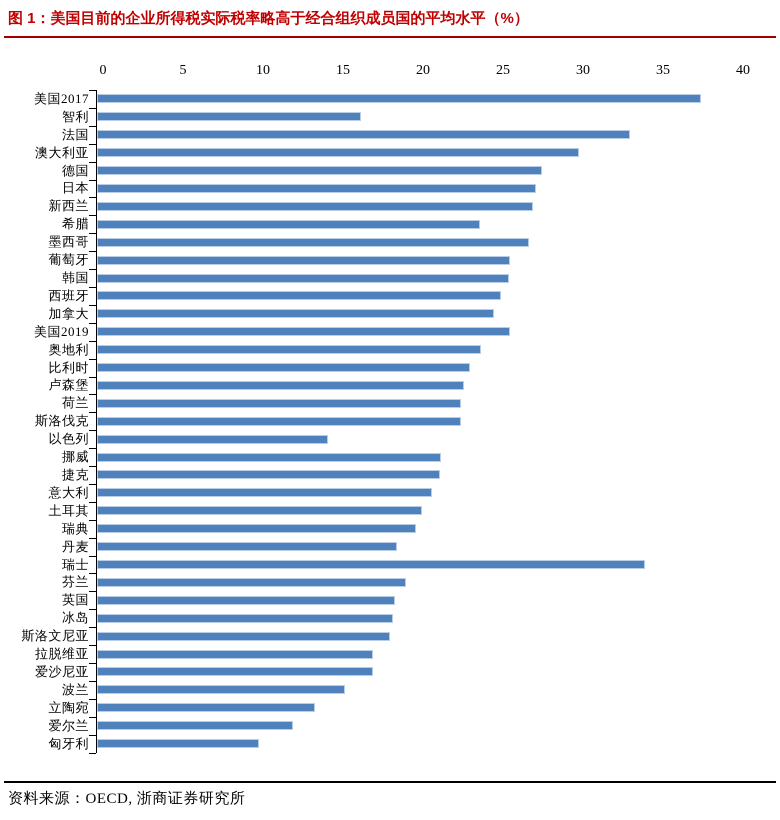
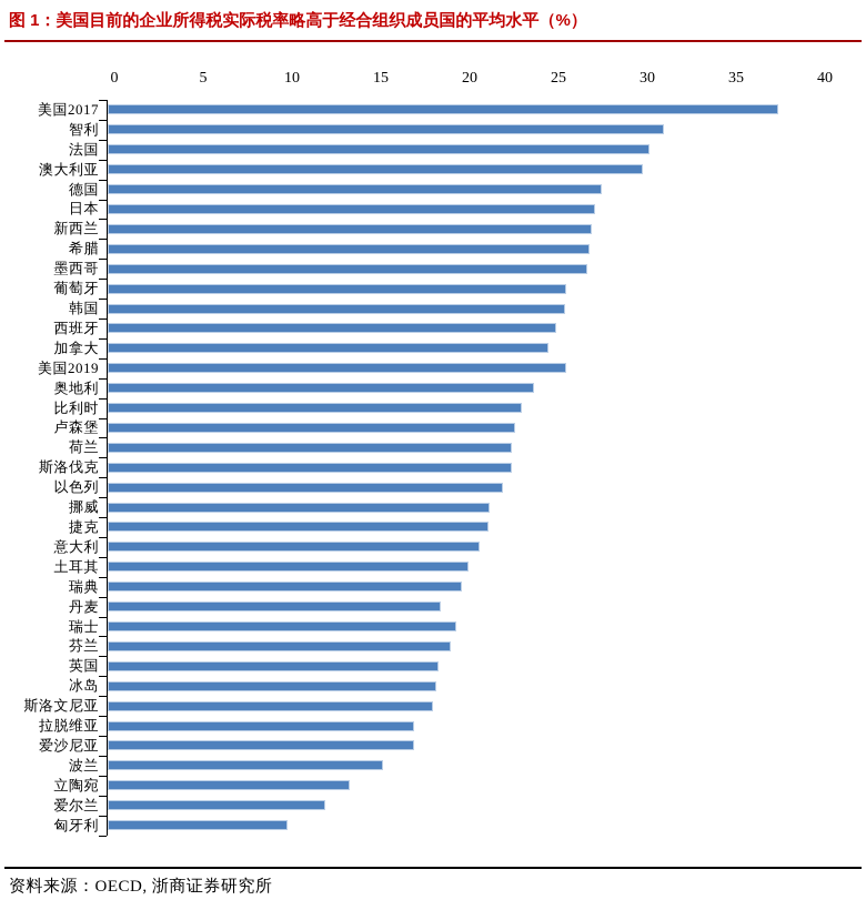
智利: 16.4 -> 31.2
法国: 33.2 -> 30.4
希腊: 23.8 -> 27.0
以色列: 14.3 -> 22.1
瑞士: 34.1 -> 19.5
